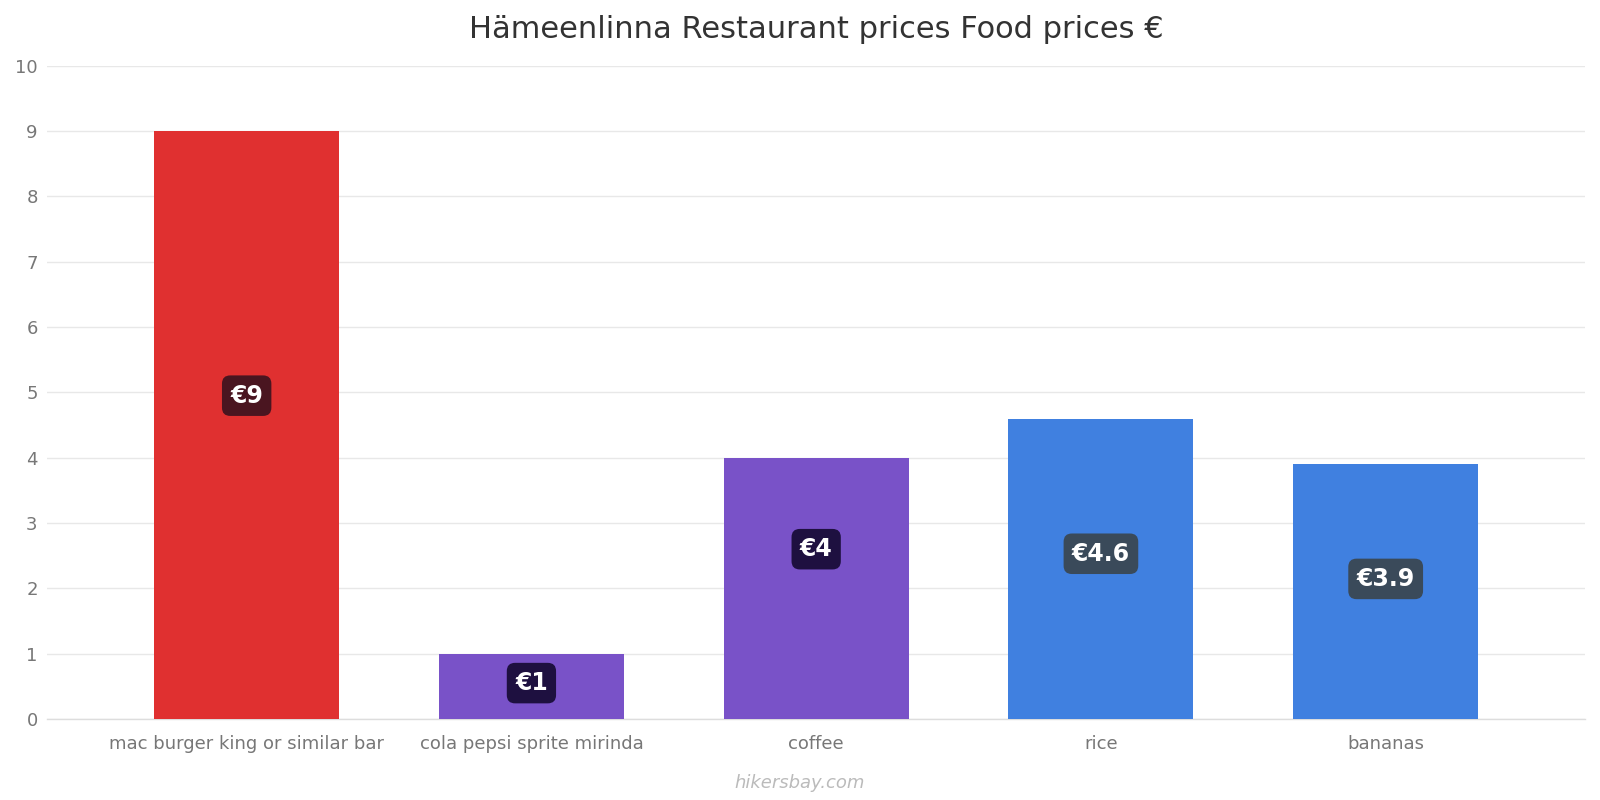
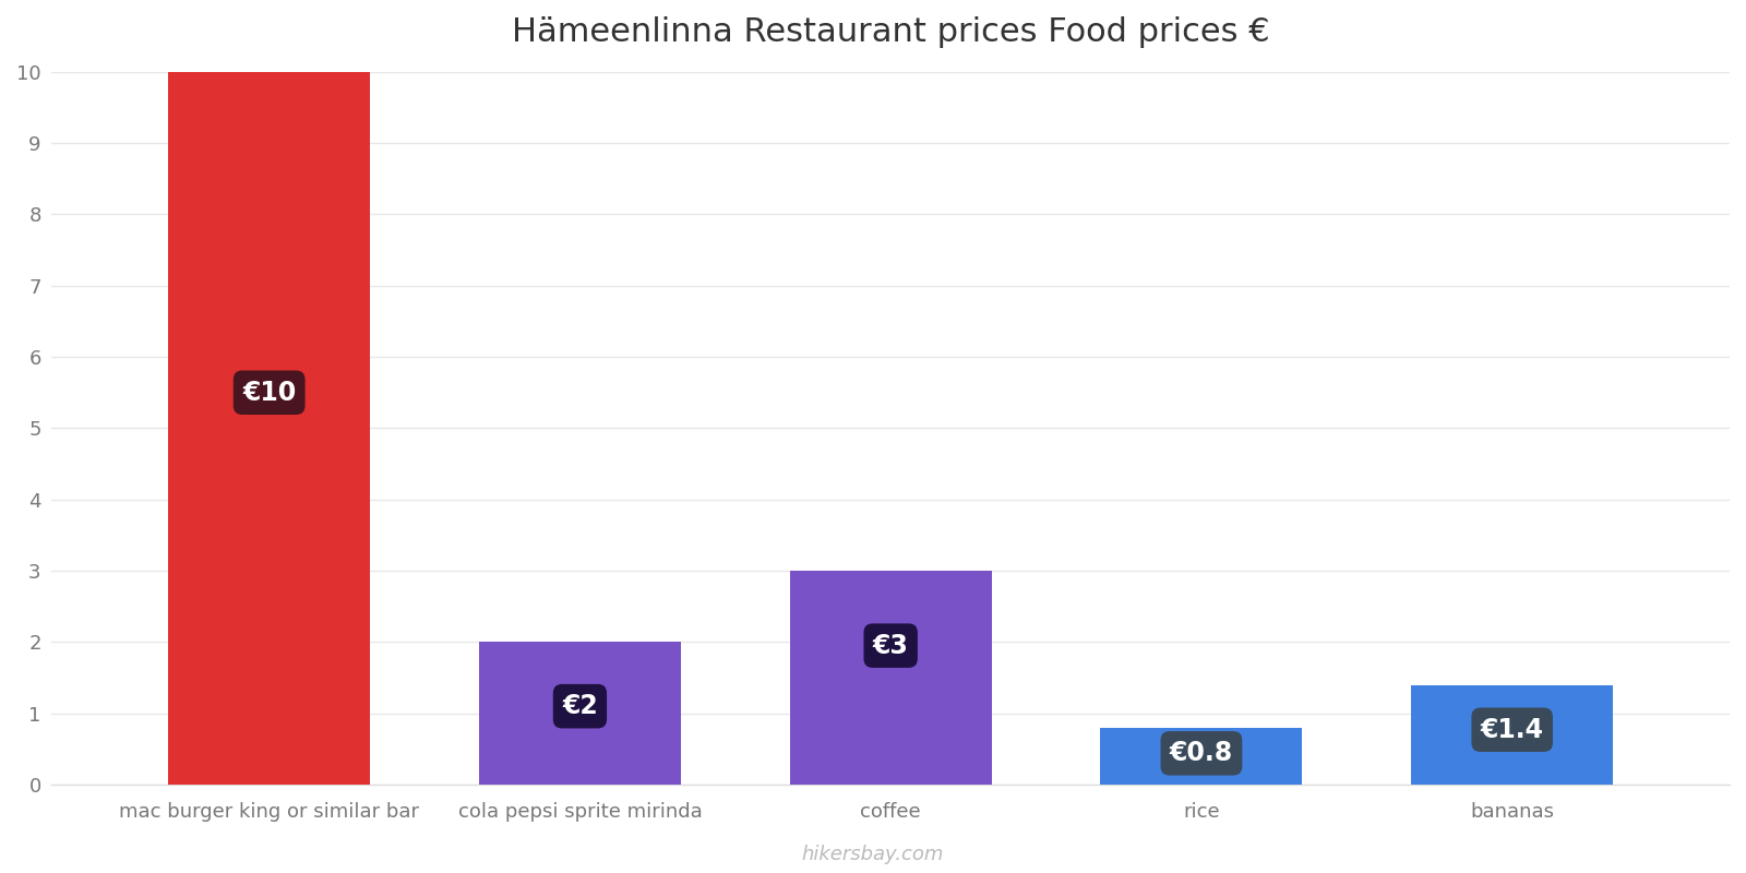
mac burger king or similar bar: €9 -> €10
cola pepsi sprite mirinda: €1 -> €2
coffee: €4 -> €3
rice: €4.6 -> €0.8
bananas: €3.9 -> €1.4
